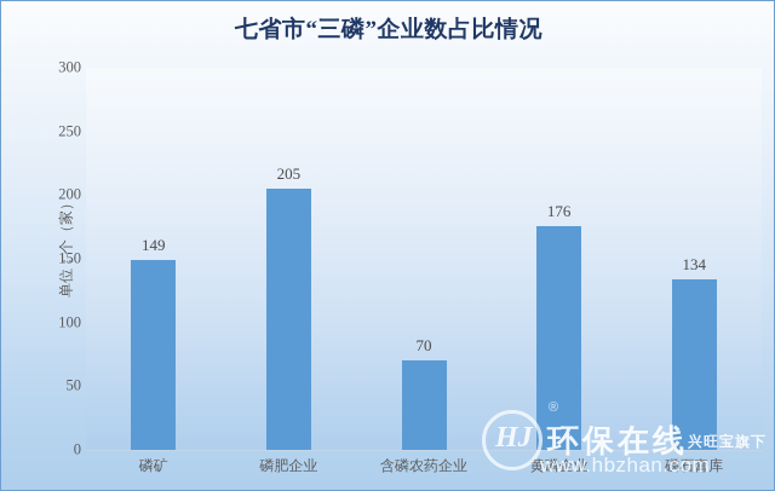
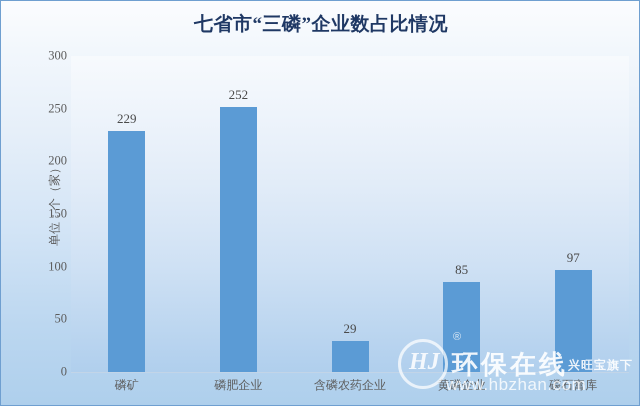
磷矿: 149 -> 229
磷肥企业: 205 -> 252
含磷农药企业: 70 -> 29
黄磷企业: 176 -> 85
磷石膏库: 134 -> 97
